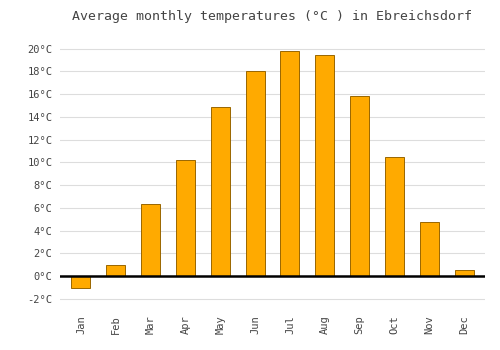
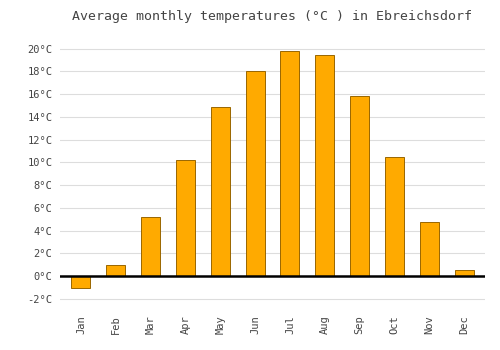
Mar: 6.3°C -> 5.2°C
